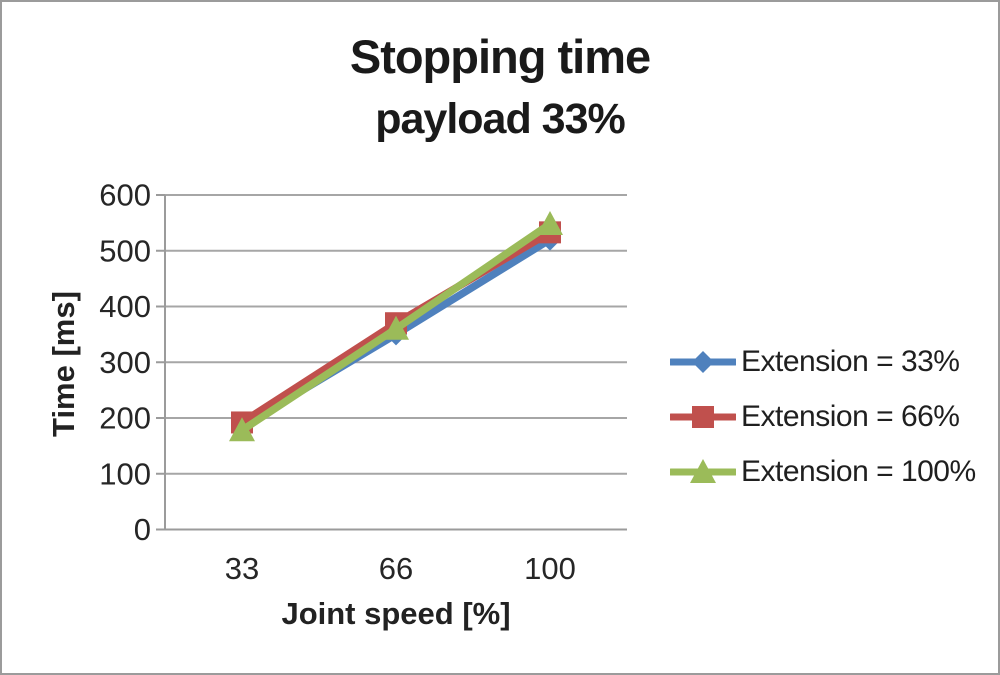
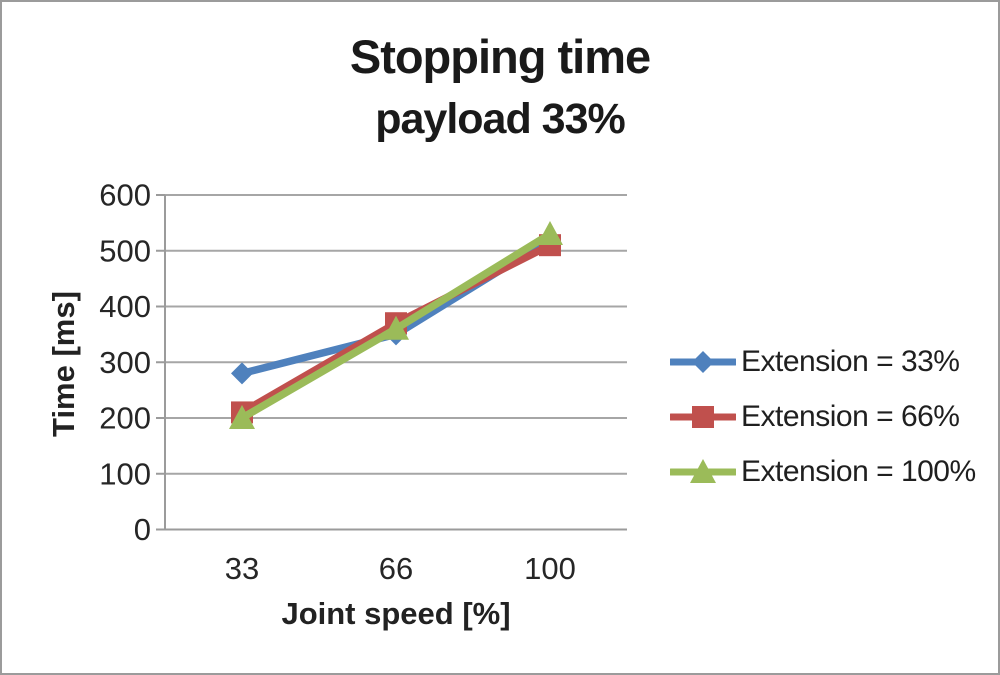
Extension = 33%/33: 180 -> 280
Extension = 66%/33: 190 -> 210
Extension = 100%/33: 180 -> 200
Extension = 66%/100: 530 -> 510
Extension = 100%/100: 550 -> 530
